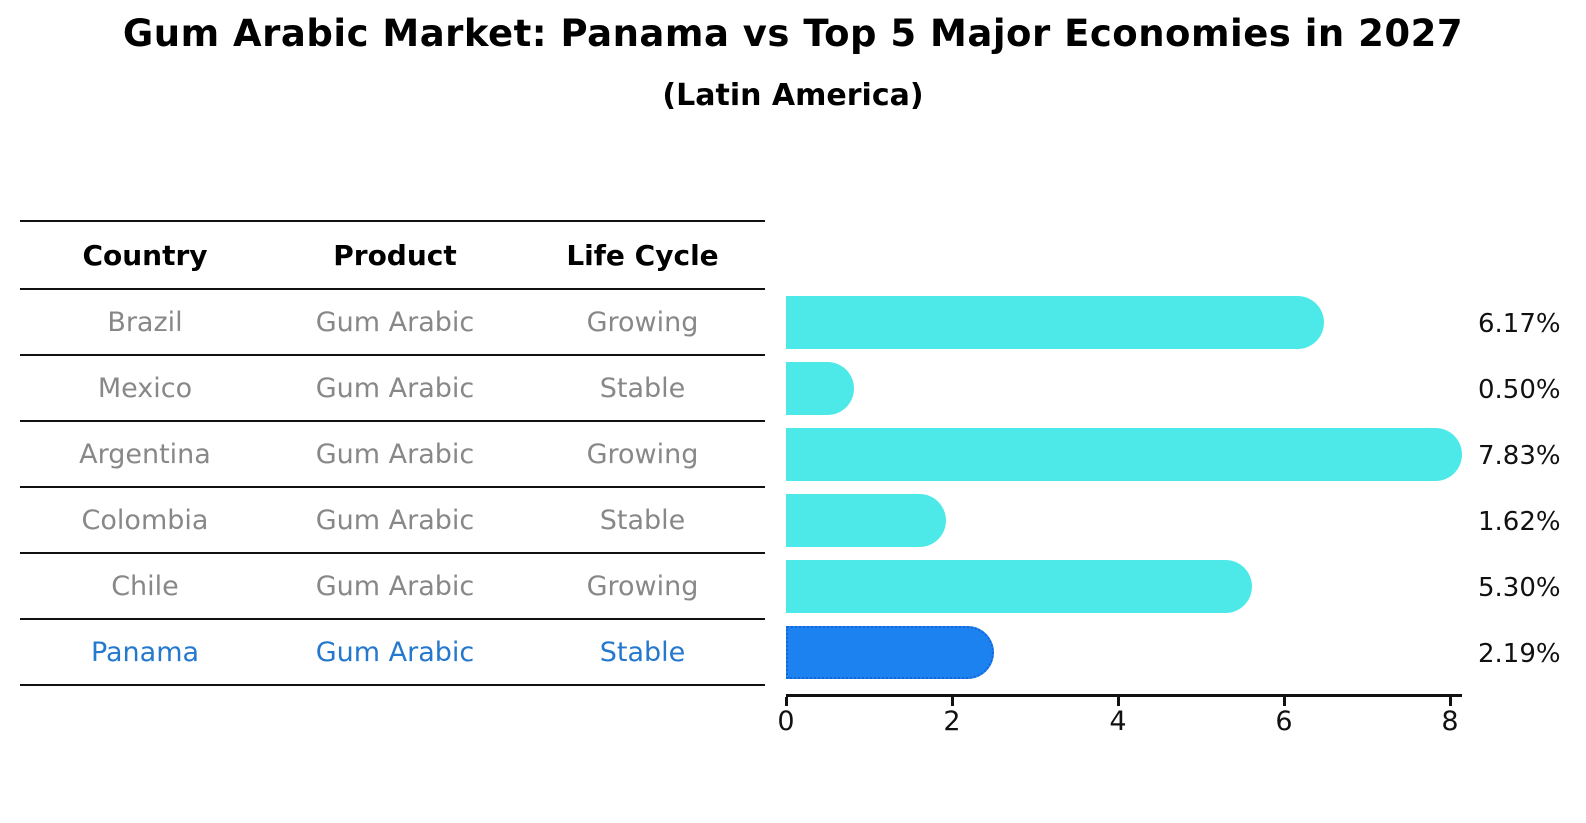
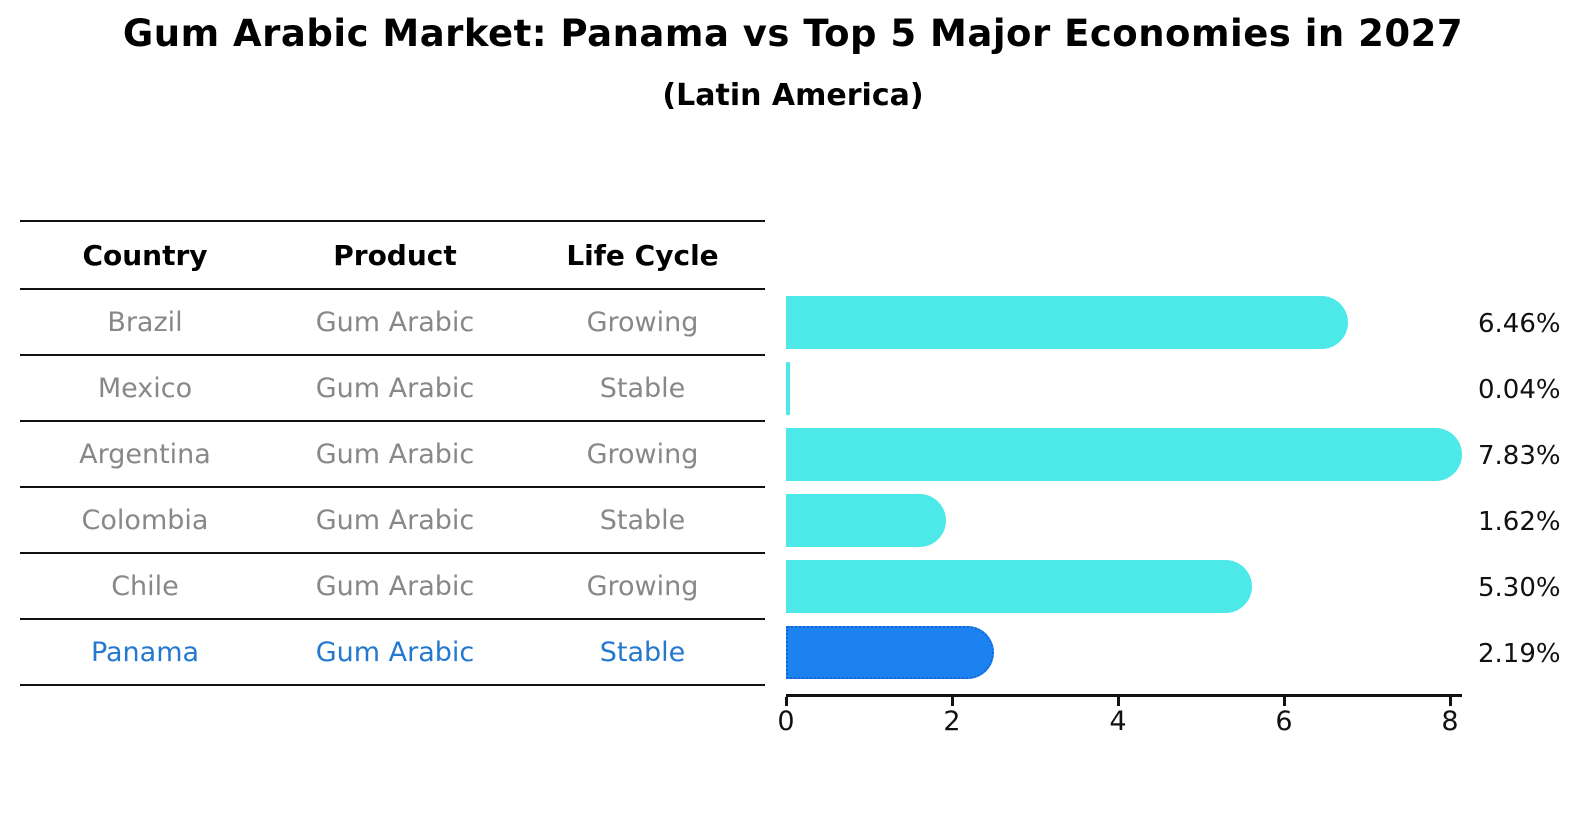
Brazil: 6.17% -> 6.46%
Mexico: 0.50% -> 0.04%
